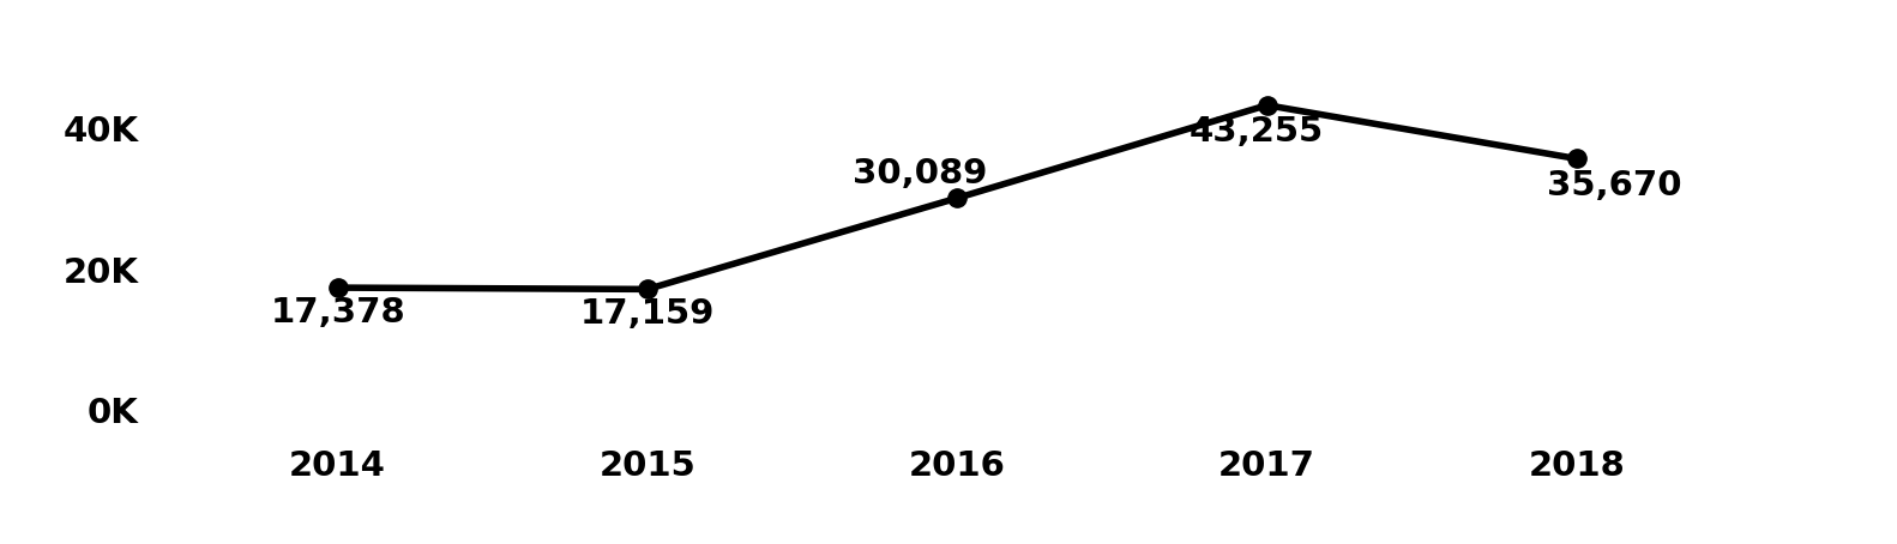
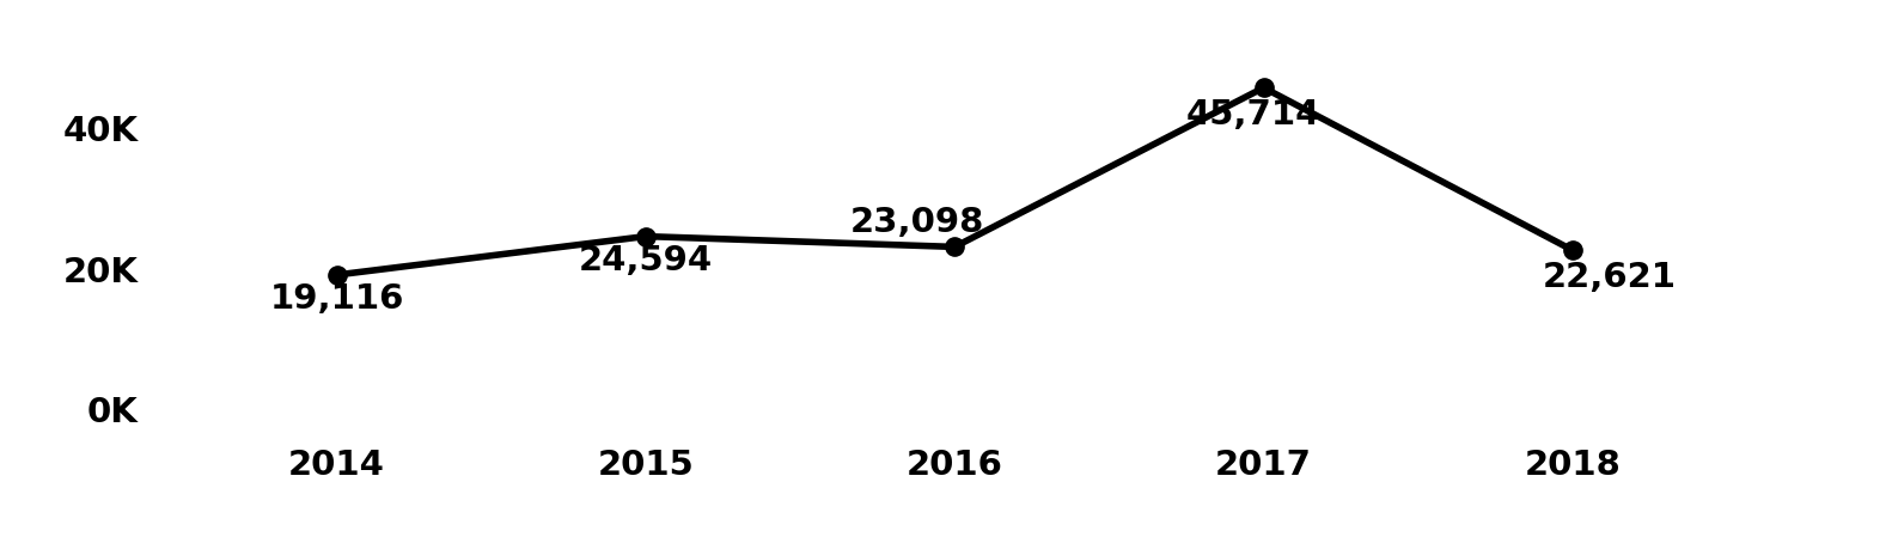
2014: 17,378 -> 19,116
2015: 17,159 -> 24,594
2016: 30,089 -> 23,098
2017: 43,255 -> 45,714
2018: 35,670 -> 22,621
